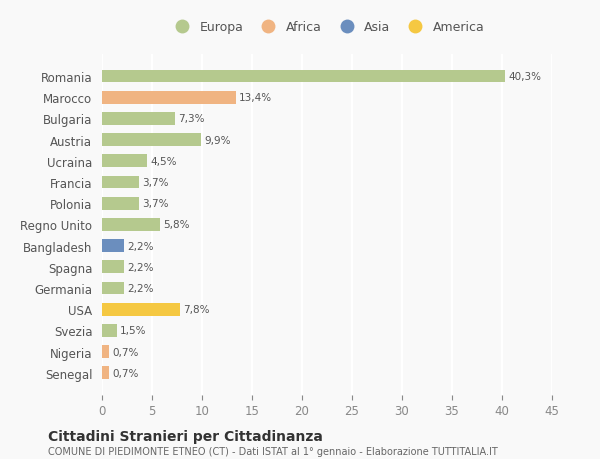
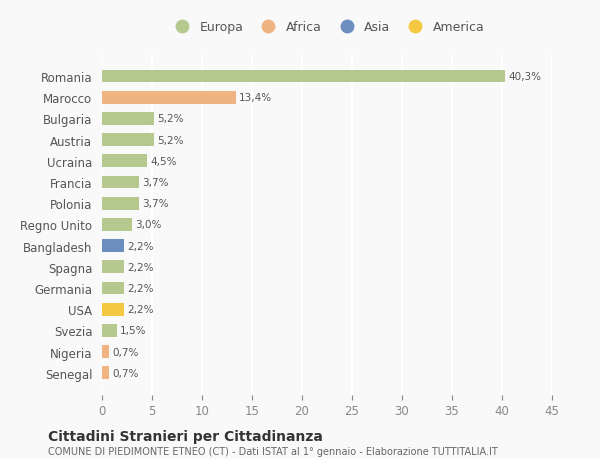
Bulgaria: 7,3% -> 5,2%
Austria: 9,9% -> 5,2%
Regno Unito: 5,8% -> 3,0%
USA: 7,8% -> 2,2%
